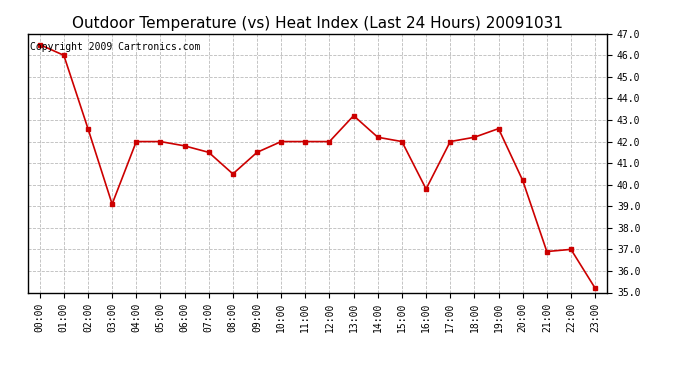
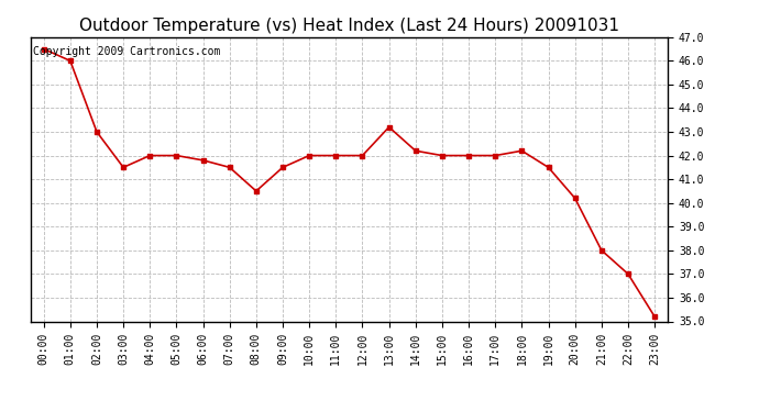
02:00: 42.6 -> 43.0
03:00: 39.1 -> 41.5
16:00: 39.8 -> 42.0
19:00: 42.6 -> 41.5
21:00: 36.9 -> 38.0
